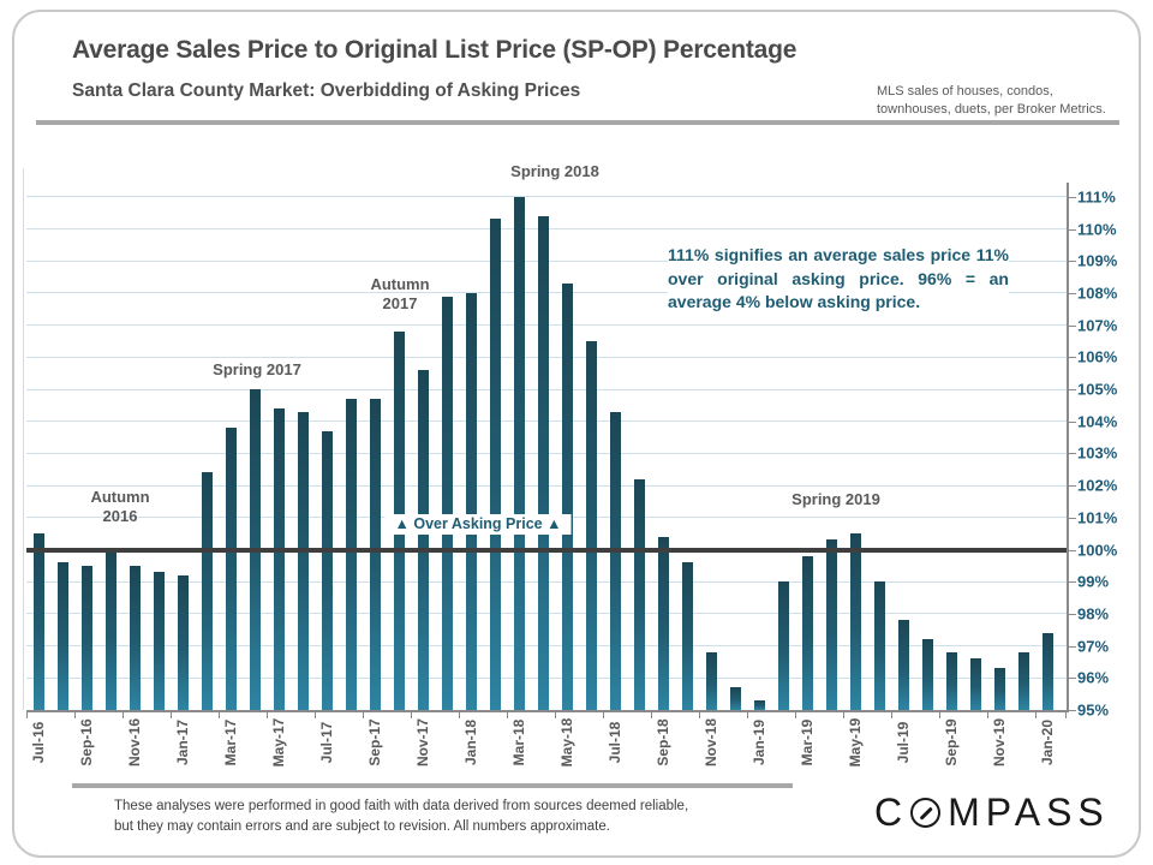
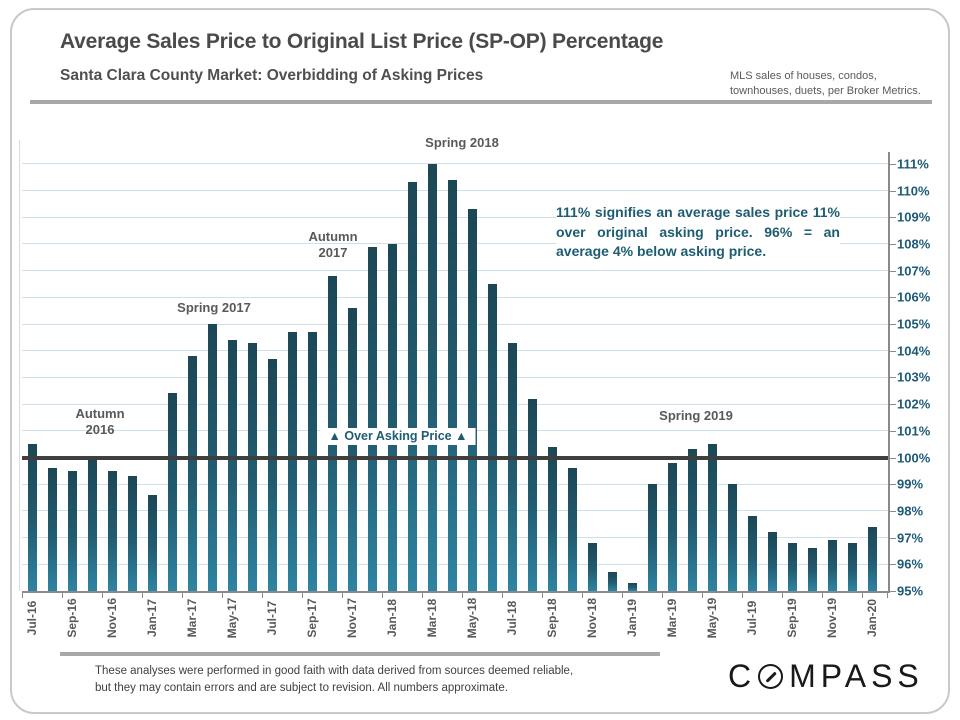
Jan-17: 99.2% -> 98.6%
May-18: 108.3% -> 109.3%
Nov-19: 96.3% -> 96.9%
